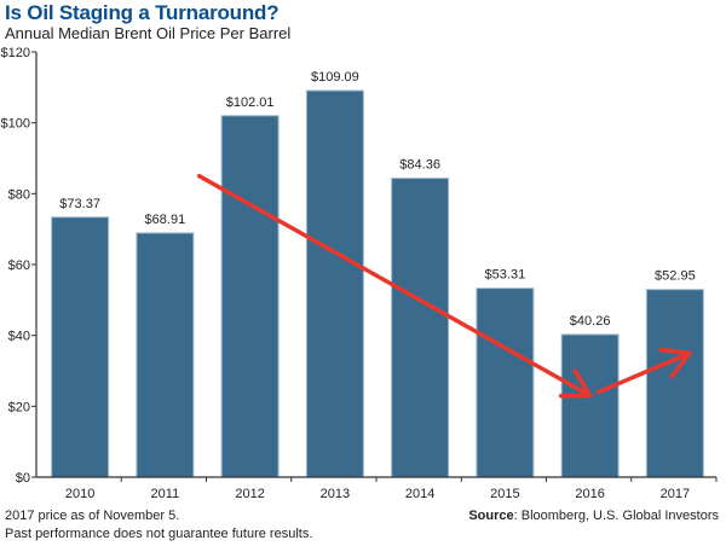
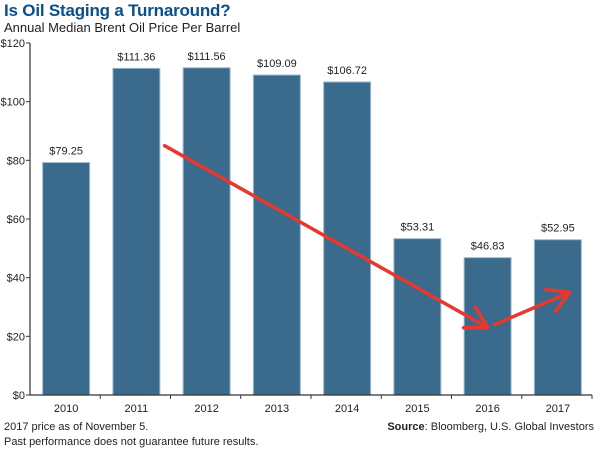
2010: $73.37 -> $79.25
2011: $68.91 -> $111.36
2012: $102.01 -> $111.56
2014: $84.36 -> $106.72
2016: $40.26 -> $46.83
